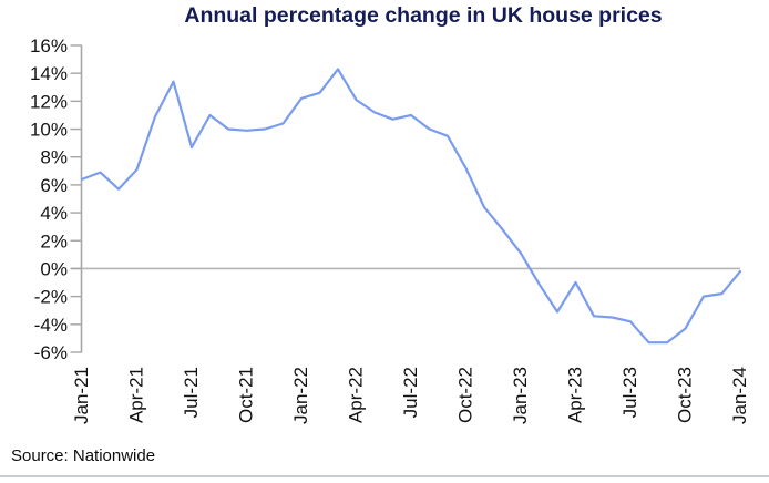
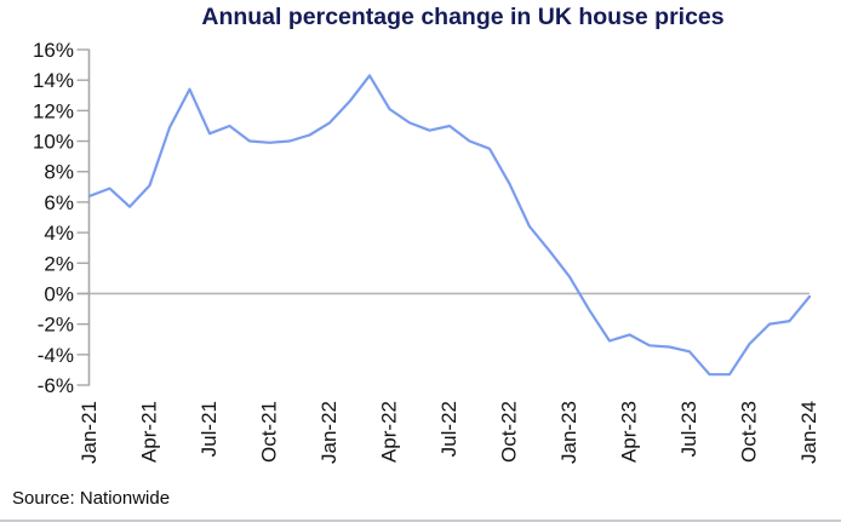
Jul-21: 8.7% -> 10.5%
Jan-22: 12.2% -> 11.2%
Apr-23: -1.0% -> -2.7%
Oct-23: -4.3% -> -3.3%
